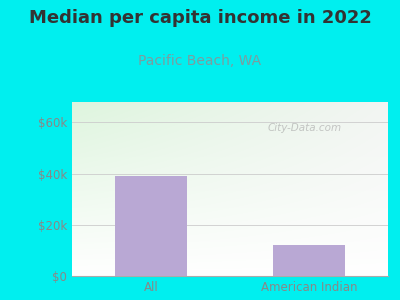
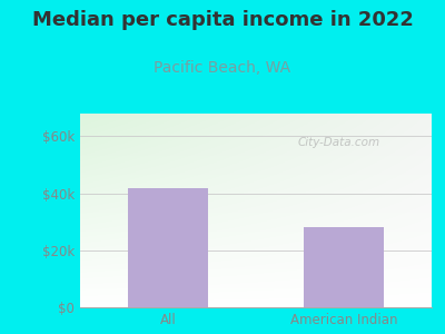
All: $39k -> $42k
American Indian: $12k -> $28k
